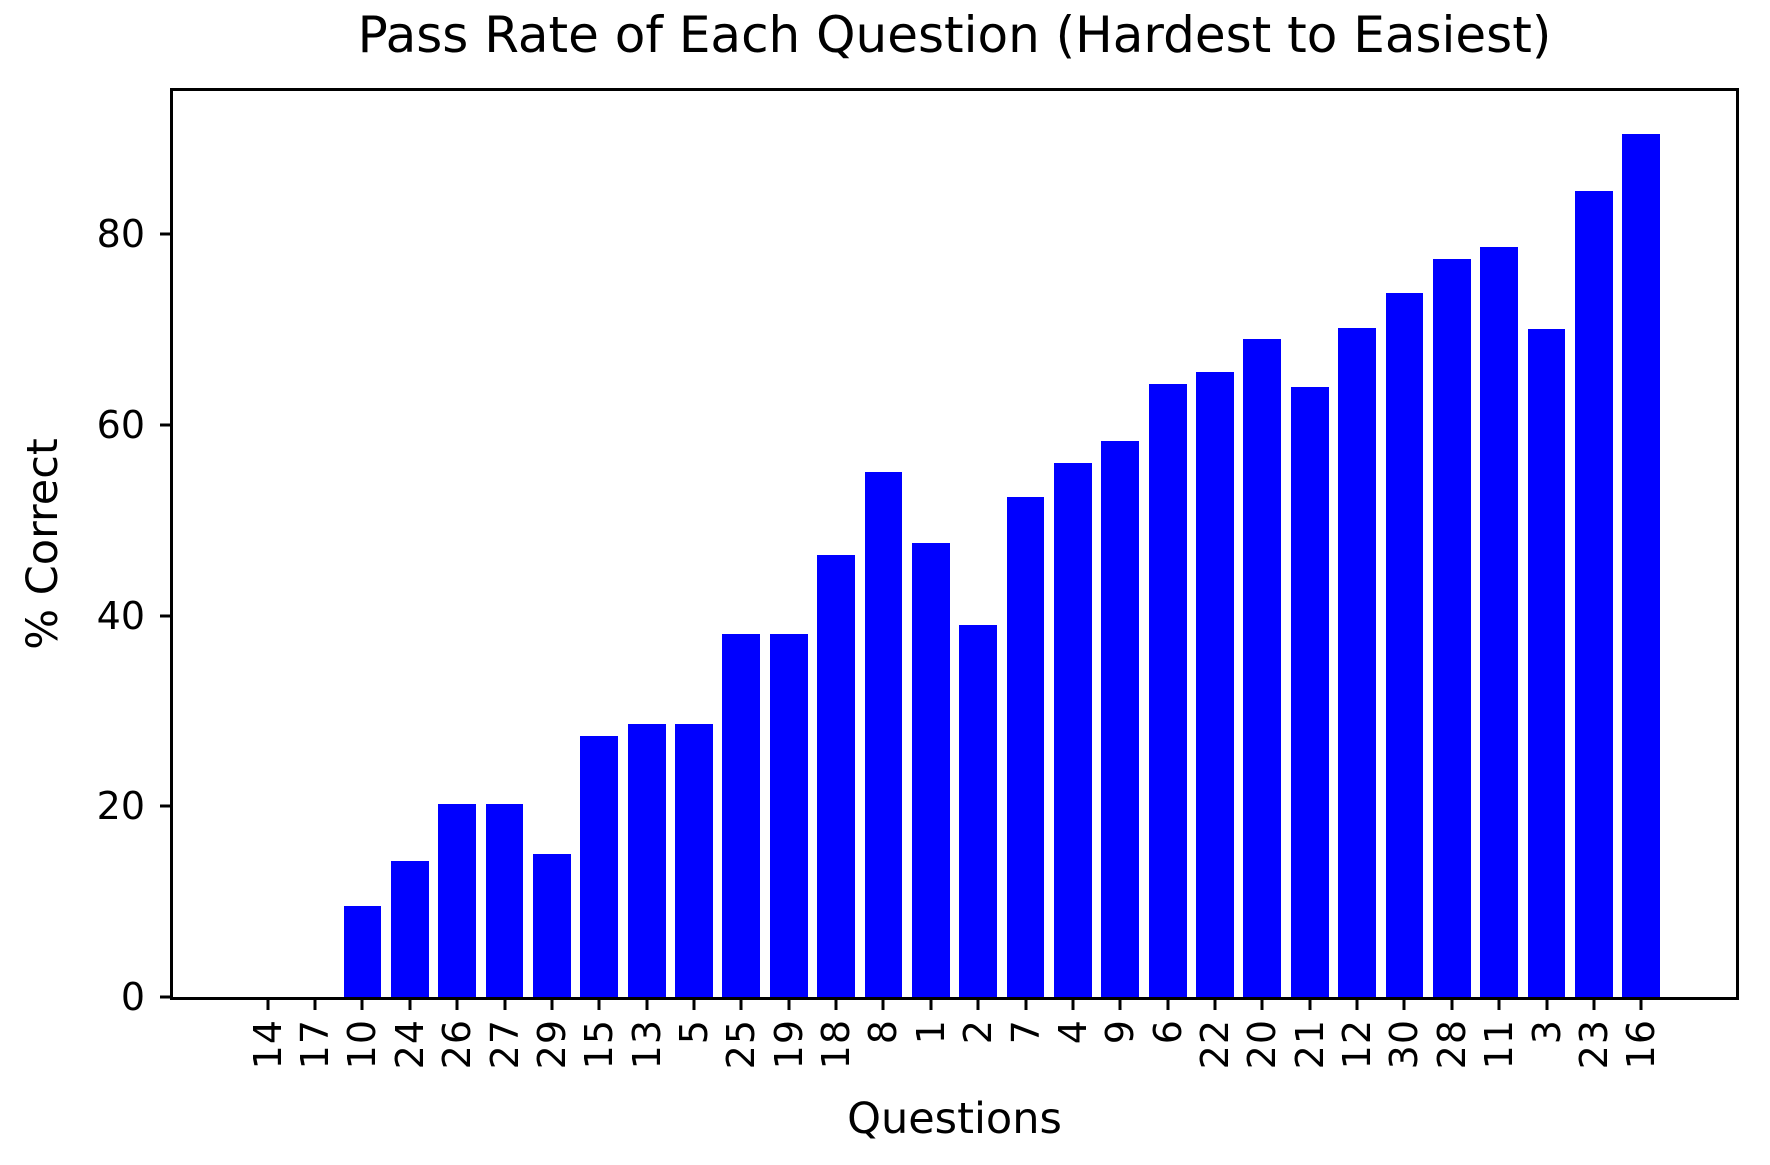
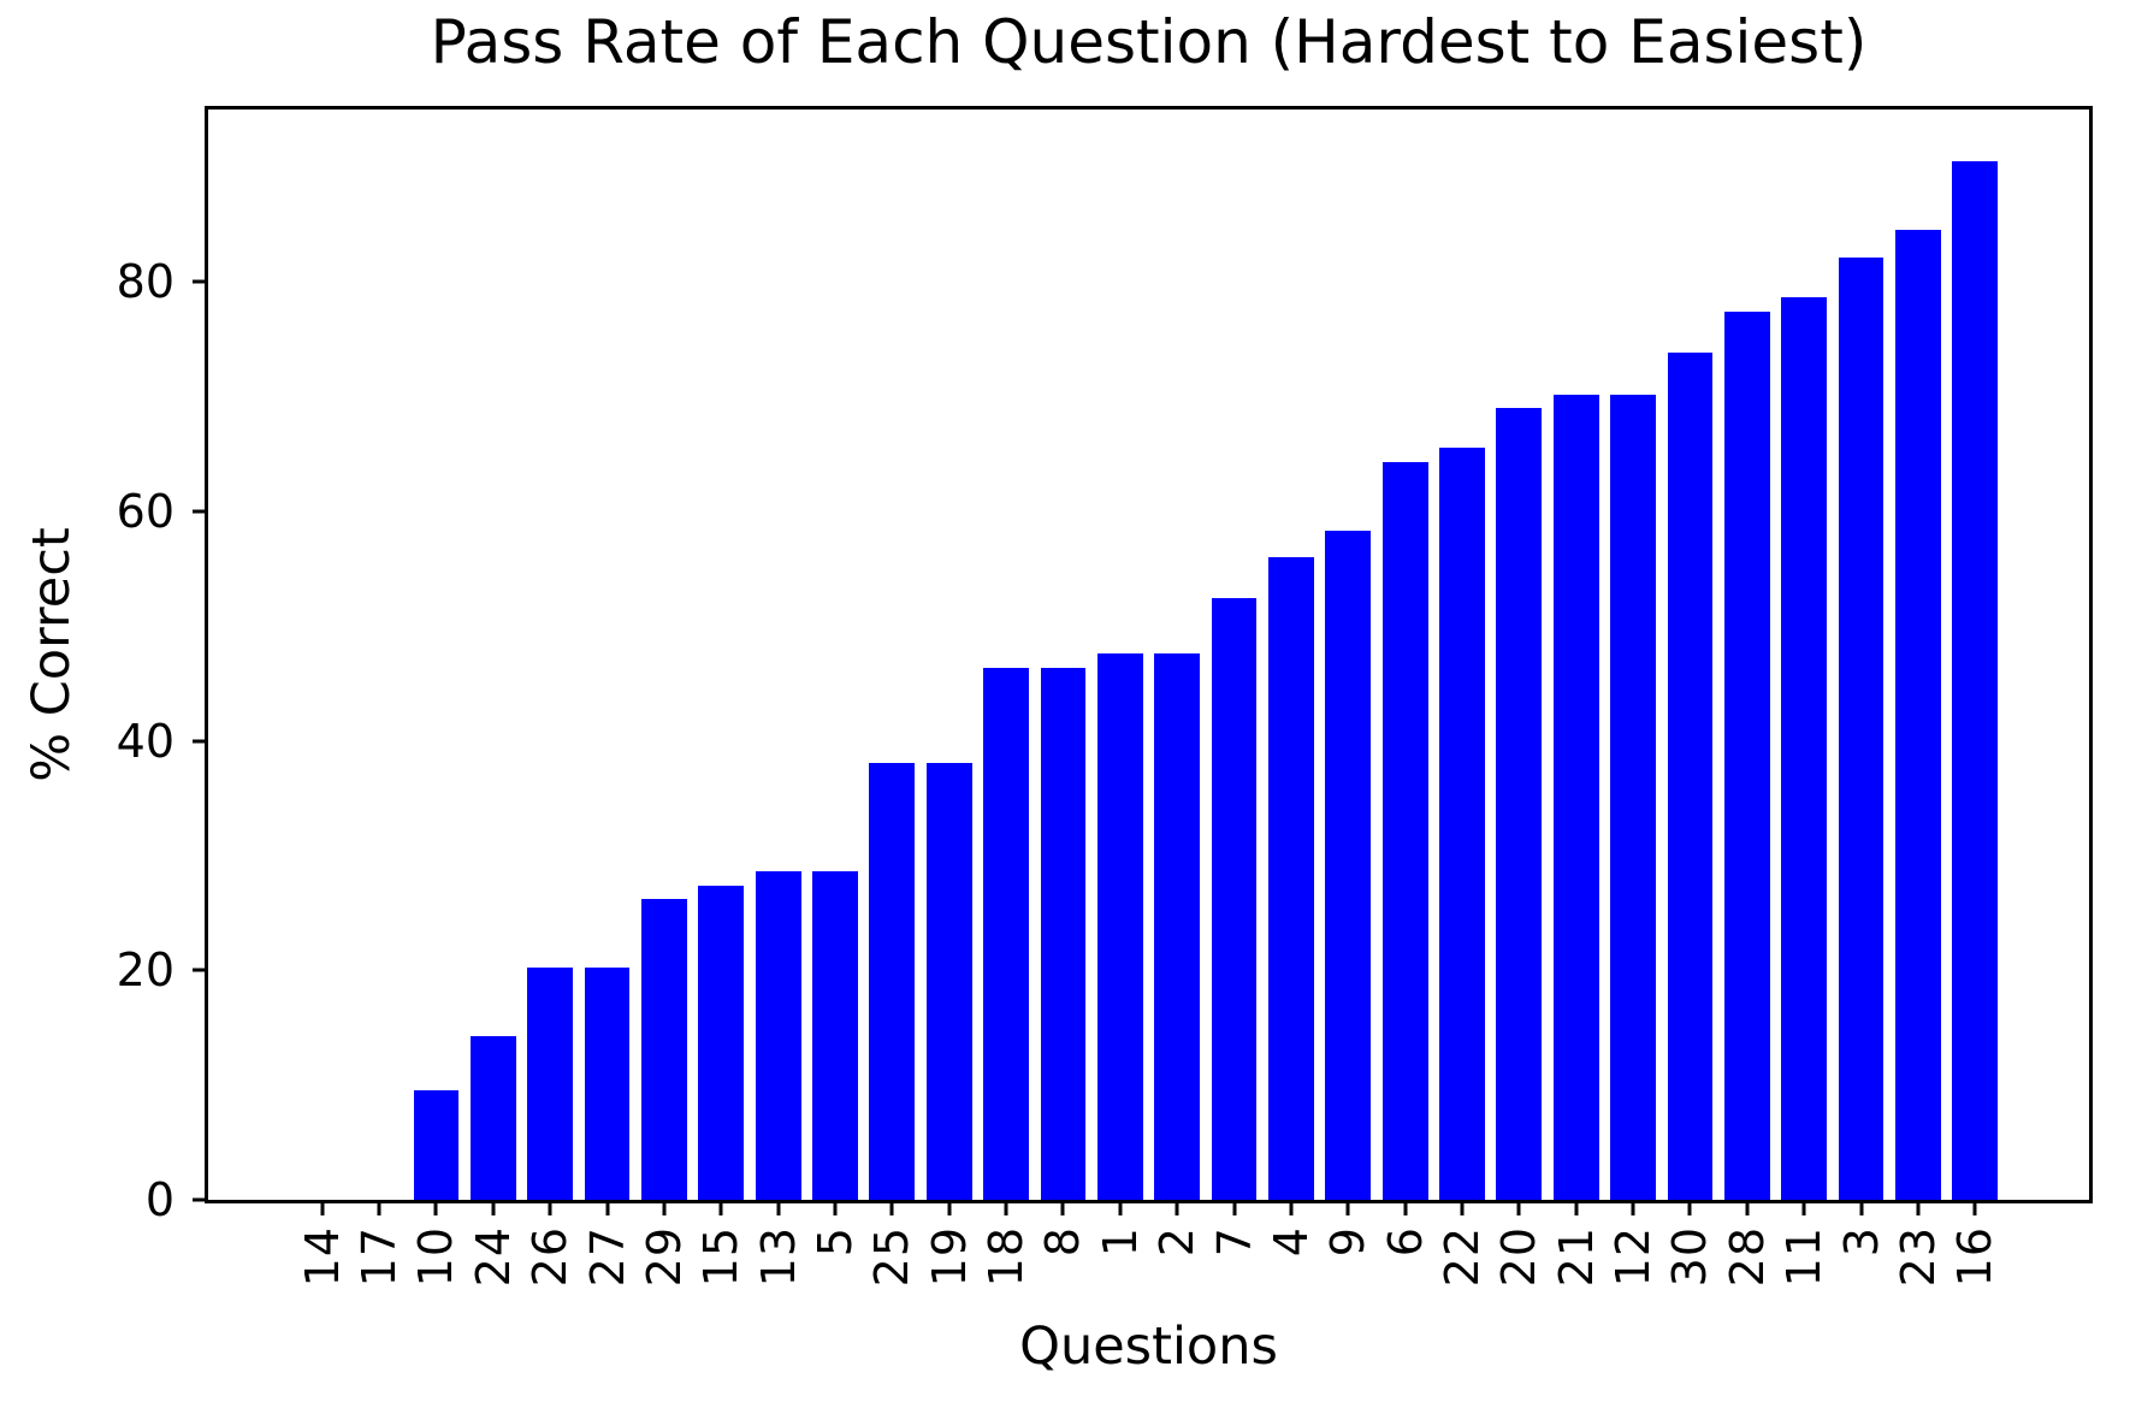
29: 15 -> 26
8: 55 -> 46
2: 39 -> 48
21: 64 -> 70
3: 70 -> 82
